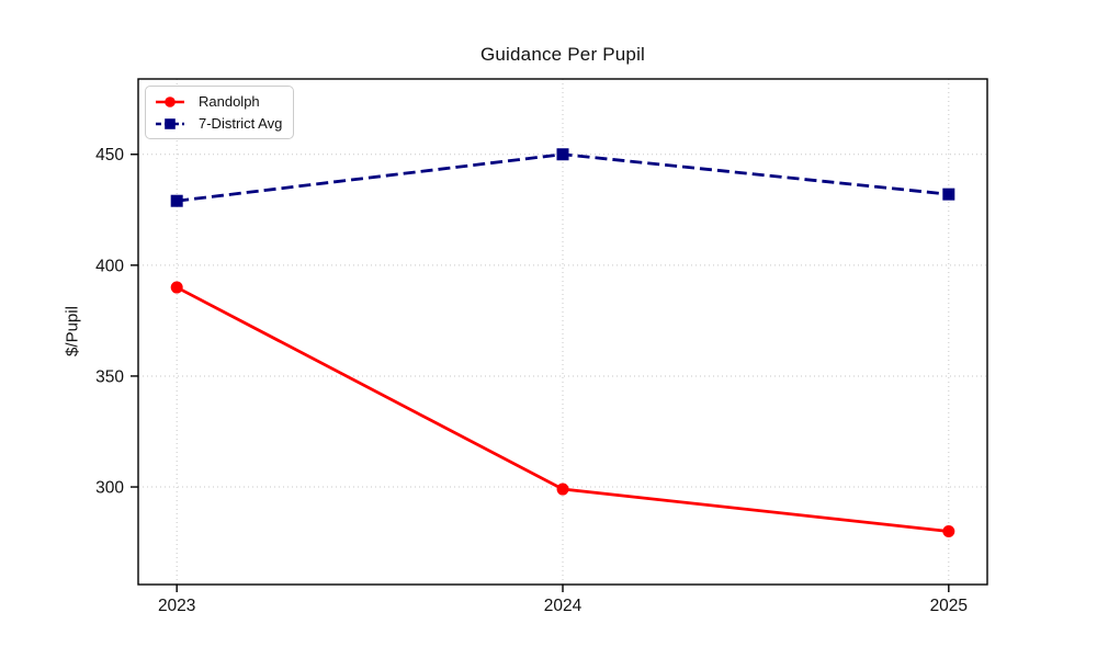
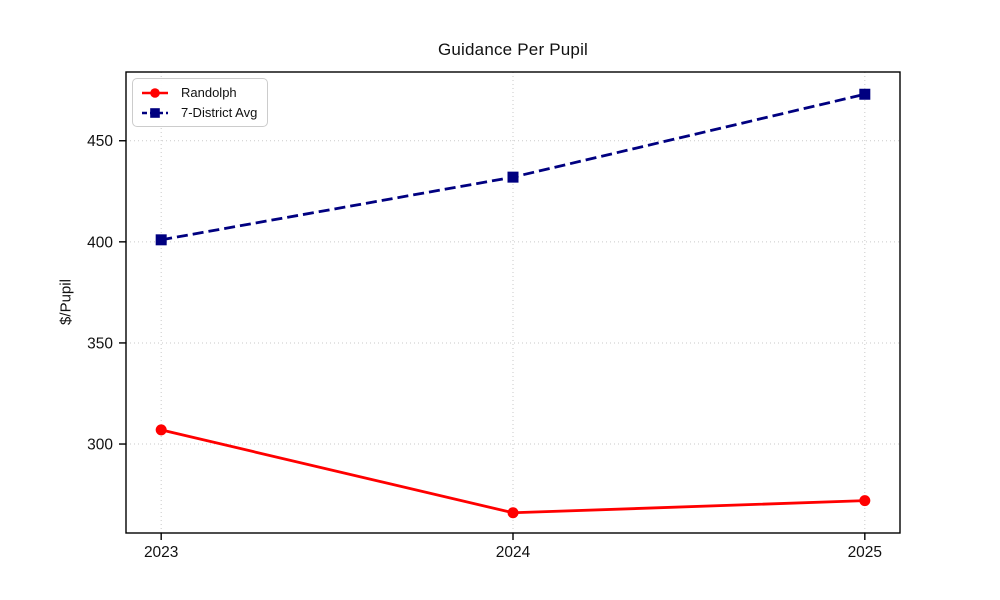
Randolph/2023: 390 -> 307
7-District Avg/2023: 429 -> 401
Randolph/2024: 299 -> 266
7-District Avg/2024: 450 -> 432
Randolph/2025: 280 -> 272
7-District Avg/2025: 432 -> 473
